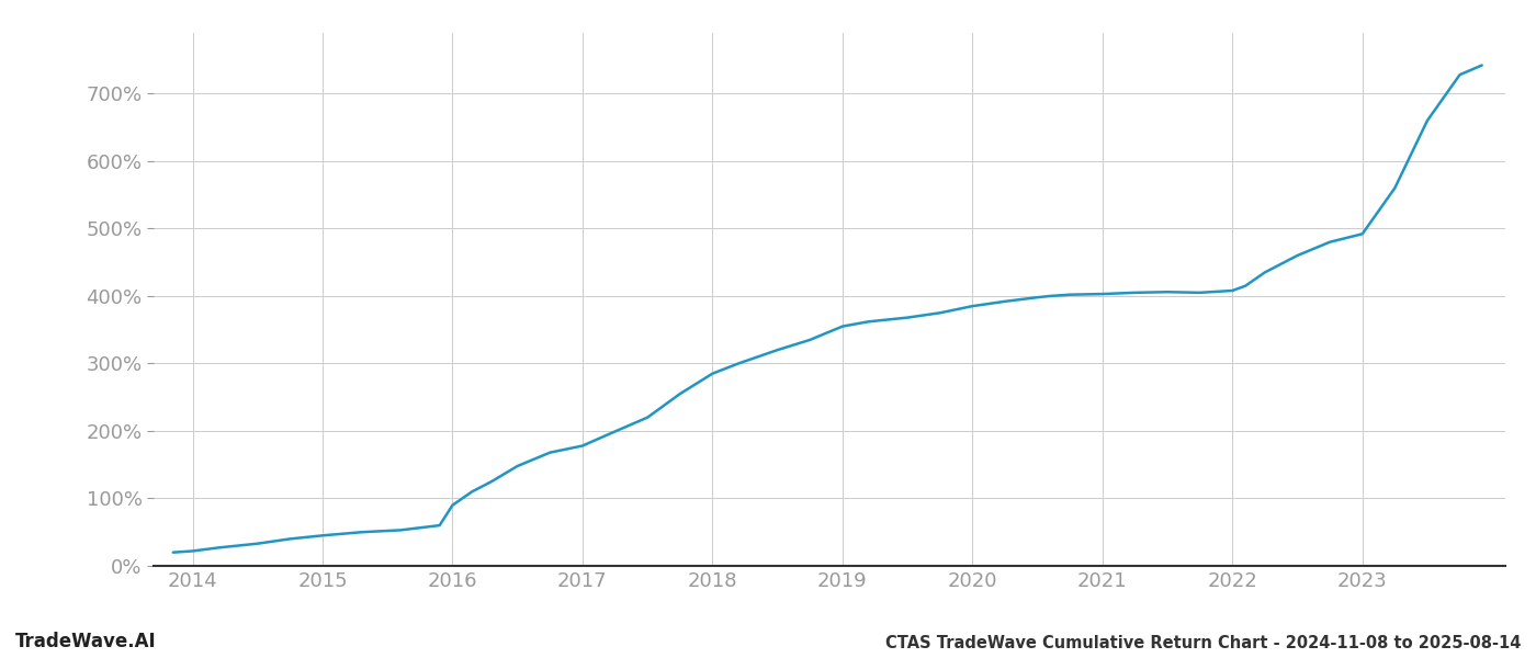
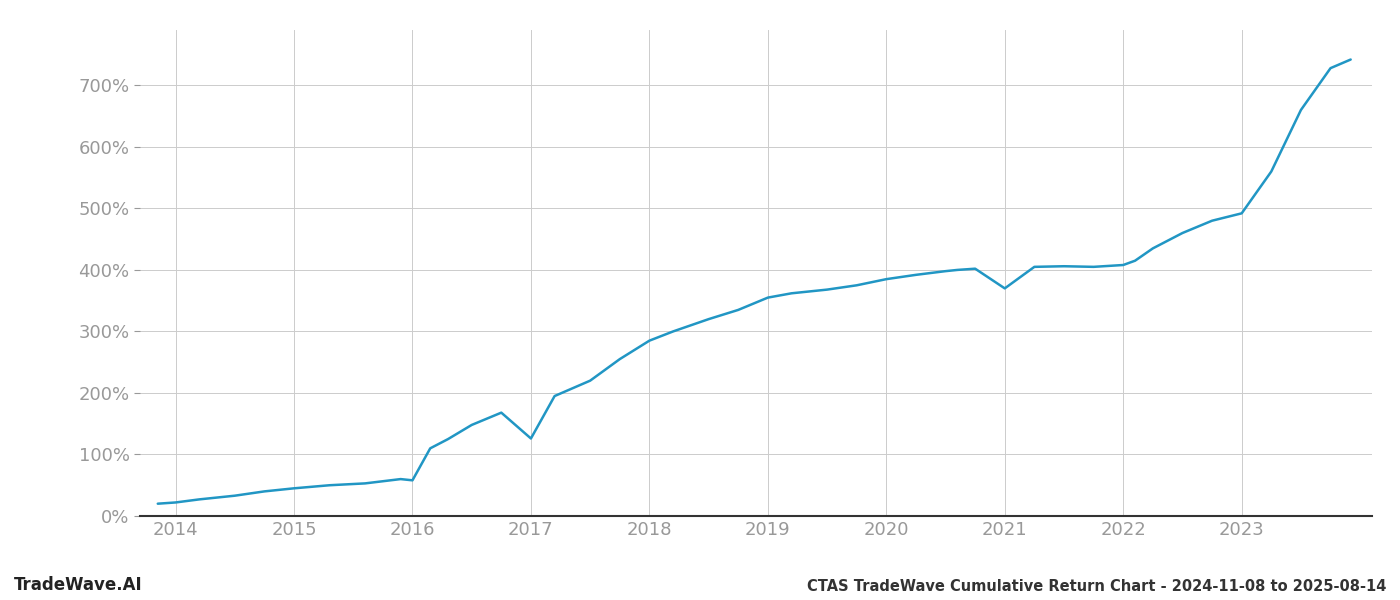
2016: 90% -> 58%
2017: 178% -> 126%
2021: 403% -> 370%
